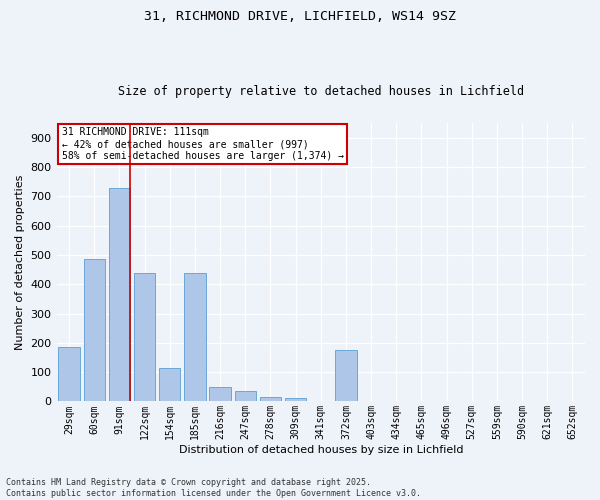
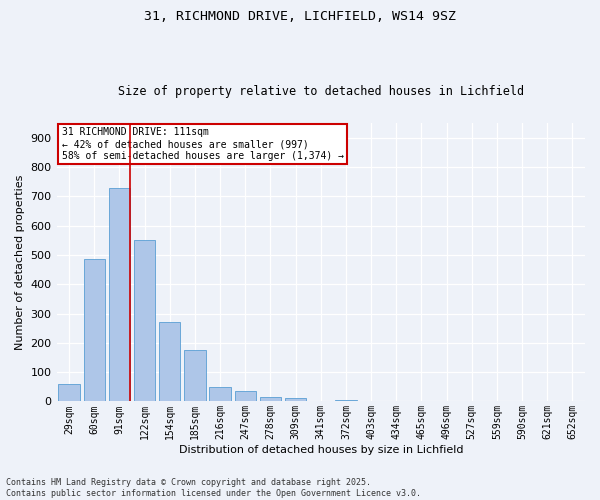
29sqm: 185 -> 60
122sqm: 440 -> 553
154sqm: 115 -> 271
185sqm: 440 -> 174
372sqm: 175 -> 5
